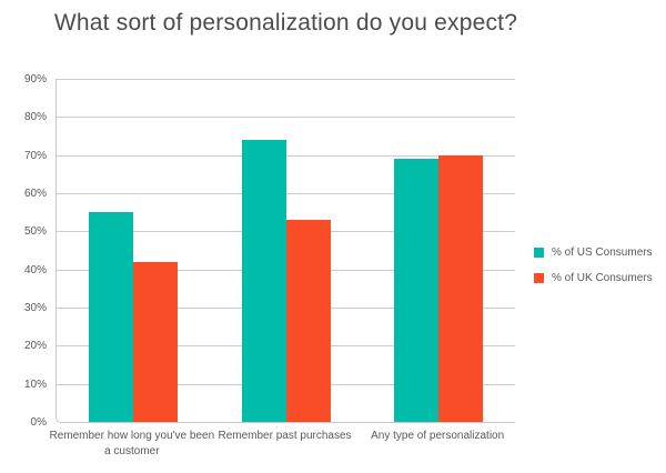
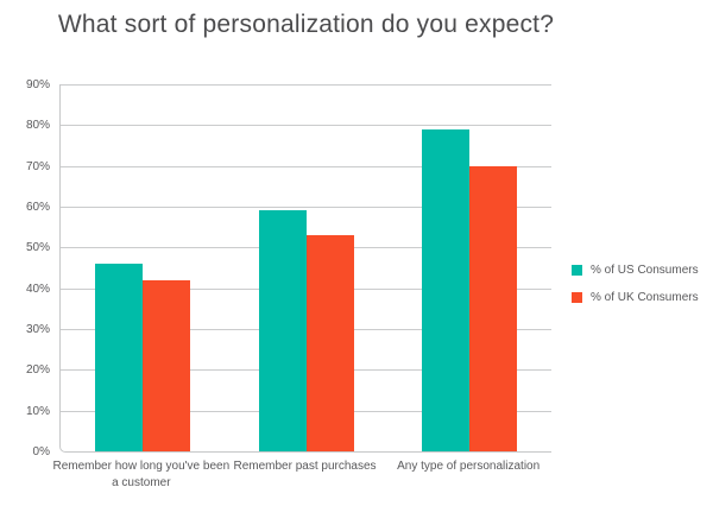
% of US Consumers/Remember how long you've been a customer: 55% -> 46%
% of US Consumers/Remember past purchases: 74% -> 59%
% of US Consumers/Any type of personalization: 69% -> 79%
